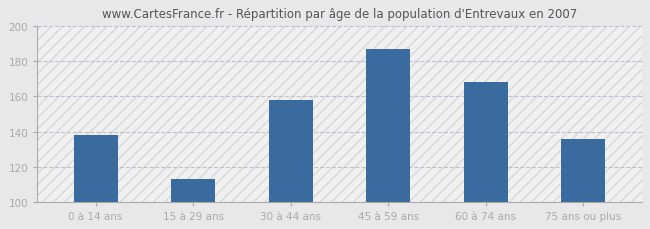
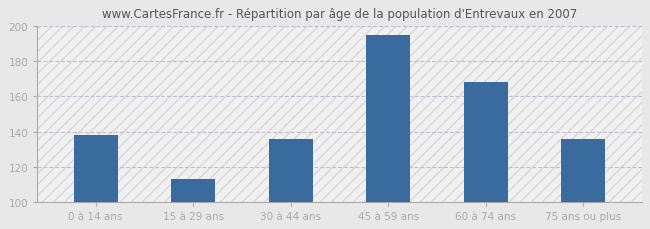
30 à 44 ans: 158 -> 136
45 à 59 ans: 187 -> 195
